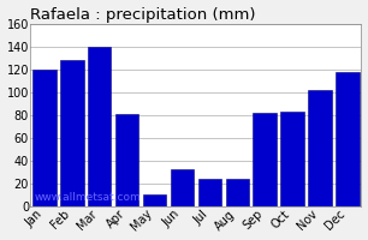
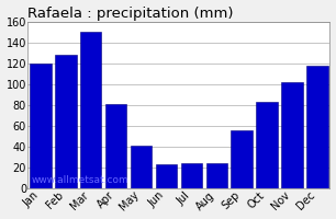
Mar: 140 -> 150
May: 10 -> 41
Jun: 32 -> 23
Sep: 82 -> 55
